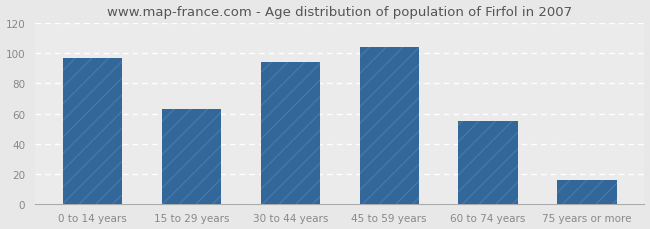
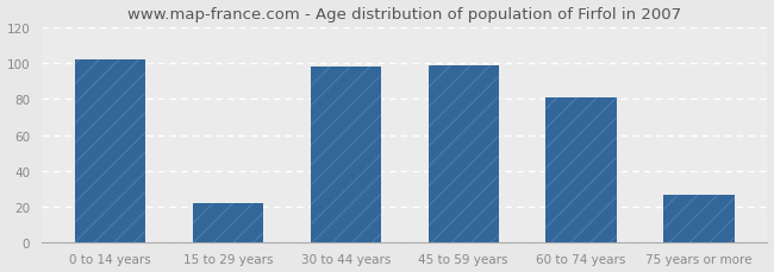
0 to 14 years: 97 -> 102
15 to 29 years: 63 -> 22
30 to 44 years: 94 -> 98
45 to 59 years: 104 -> 99
60 to 74 years: 55 -> 81
75 years or more: 16 -> 27
